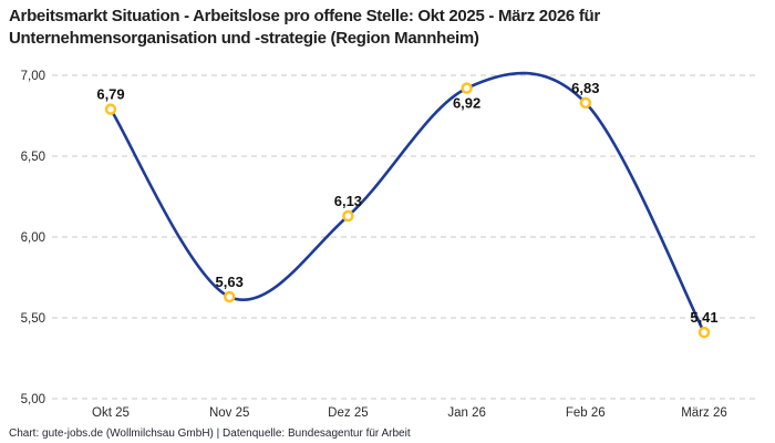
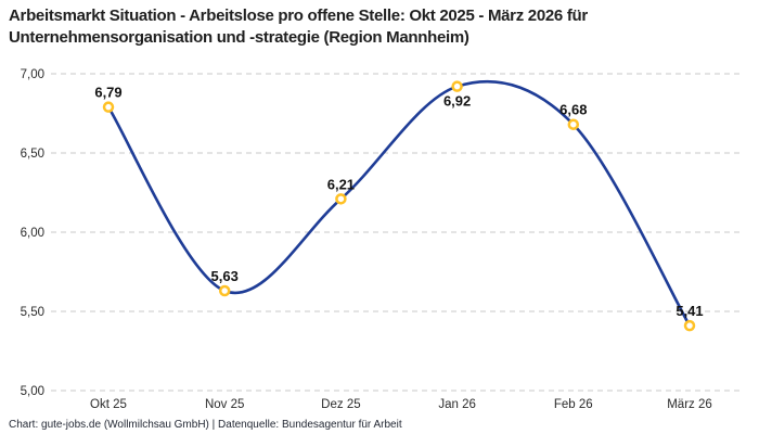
Dez 25: 6,13 -> 6,21
Feb 26: 6,83 -> 6,68
